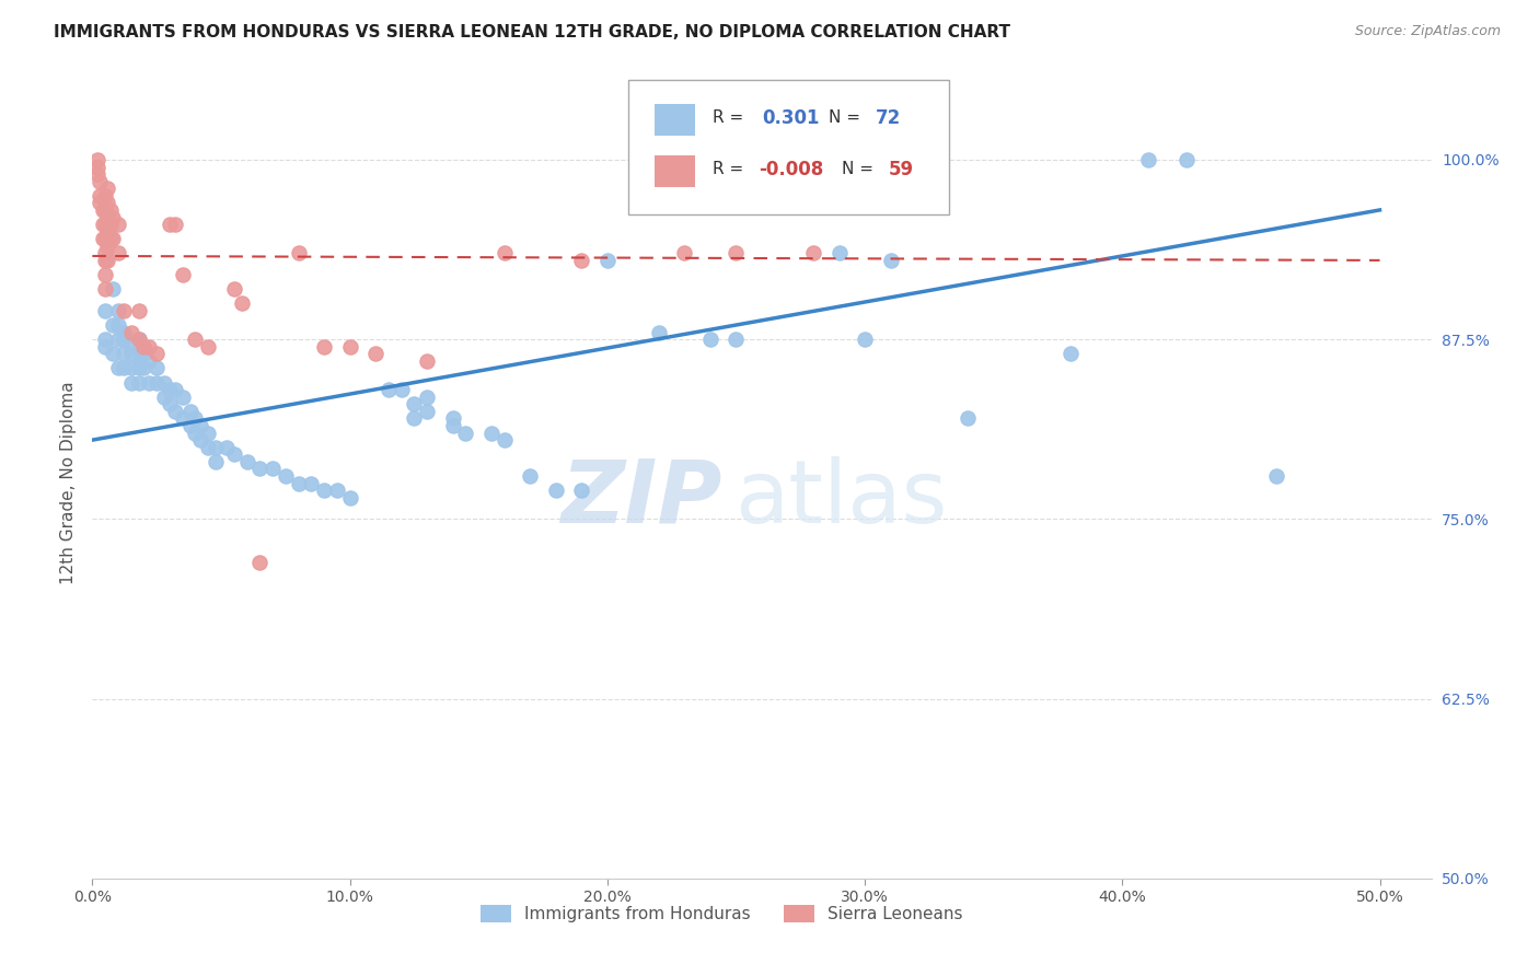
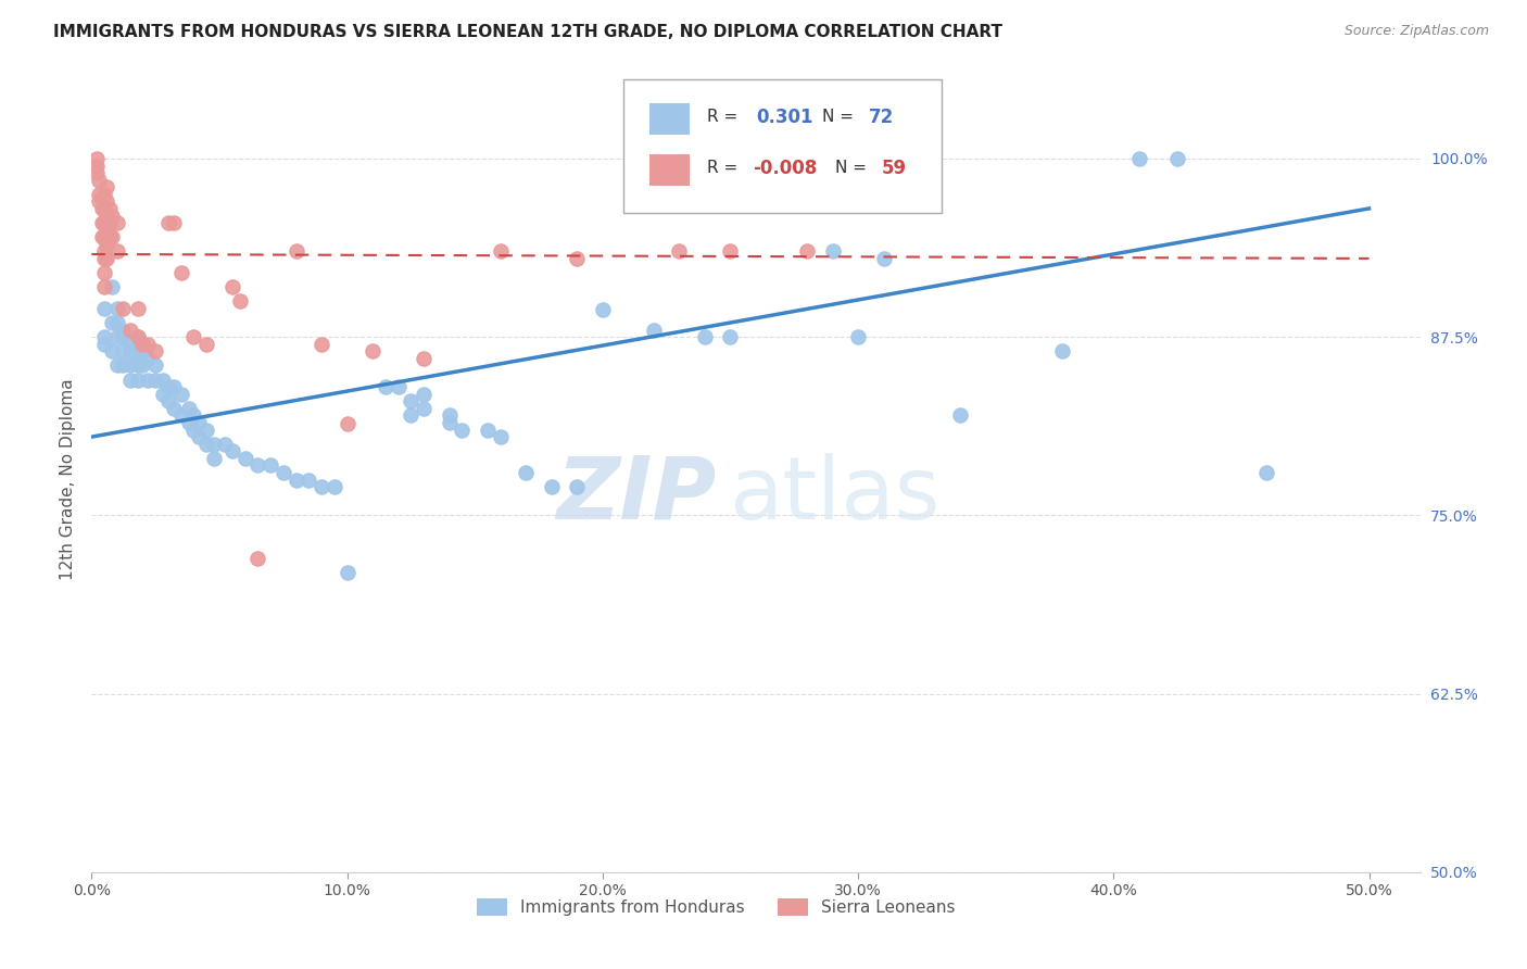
Immigrants from Honduras/10.0%: 76.5% -> 71.0%
Sierra Leoneans/10.0%: 87.0% -> 81.4%
Immigrants from Honduras/20.0%: 93.0% -> 89.4%
